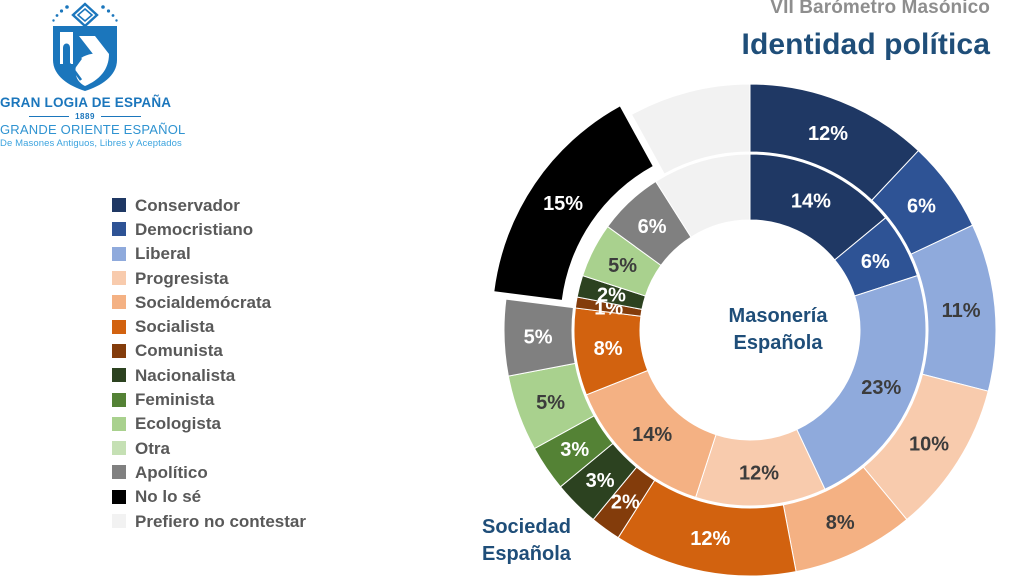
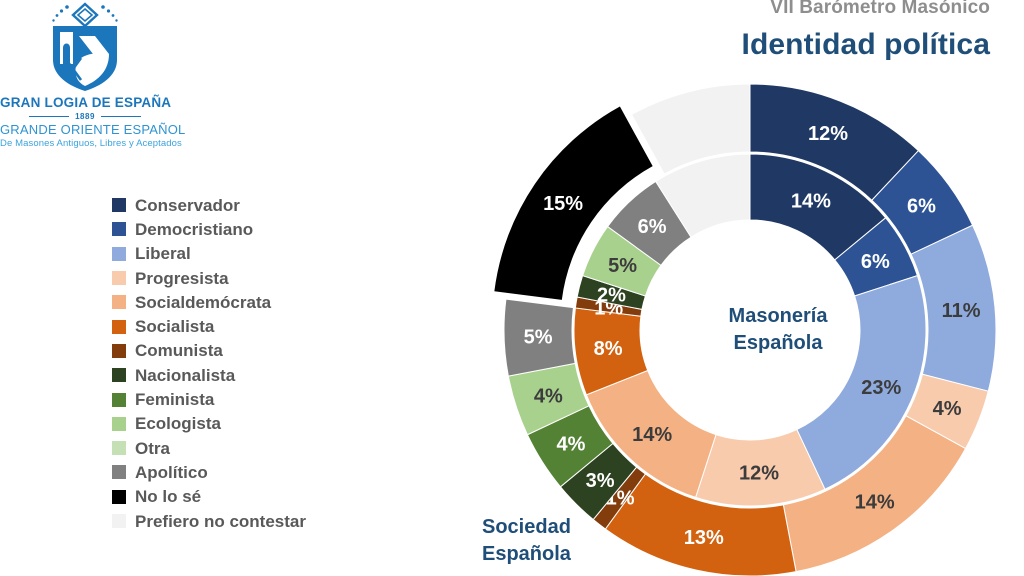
Sociedad Española/Progresista: 10% -> 4%
Sociedad Española/Socialdemócrata: 8% -> 14%
Sociedad Española/Socialista: 12% -> 13%
Sociedad Española/Comunista: 2% -> 1%
Sociedad Española/Feminista: 3% -> 4%
Sociedad Española/Ecologista: 5% -> 4%
